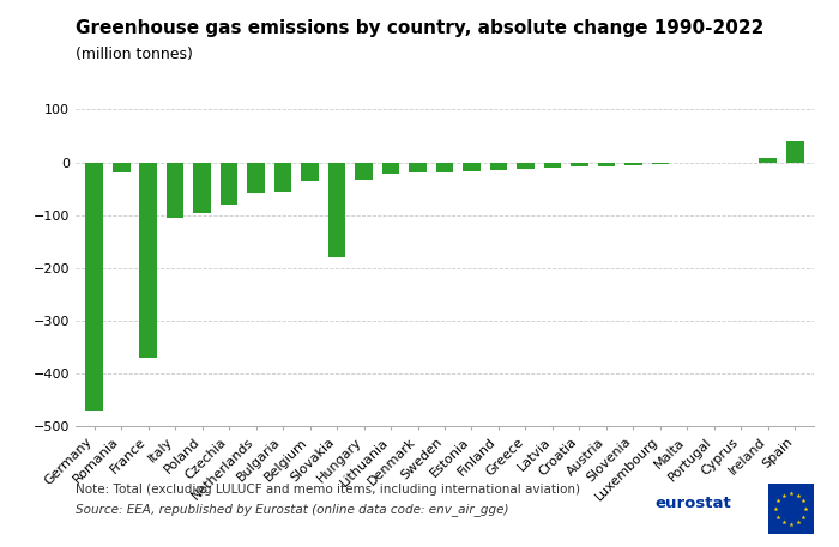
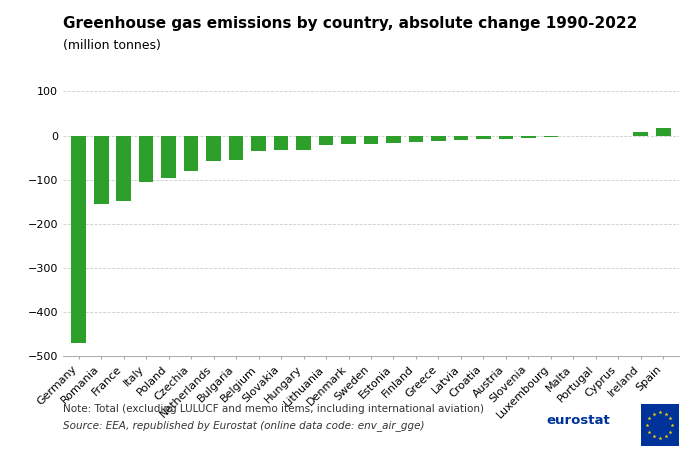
Romania: -20 -> -155
France: -370 -> -148
Slovakia: -180 -> -33
Spain: 40 -> 18
